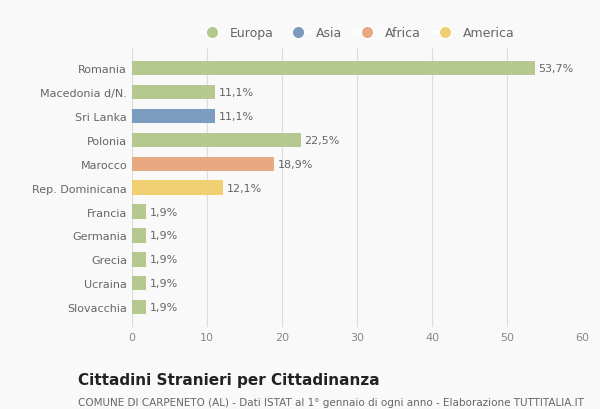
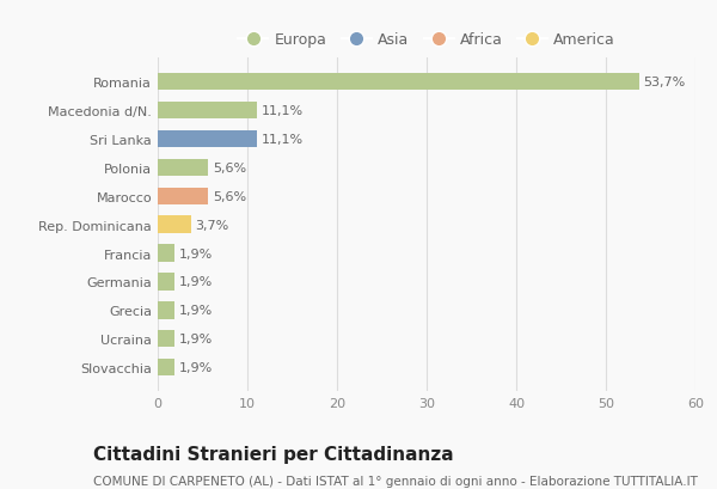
Polonia: 22,5% -> 5,6%
Marocco: 18,9% -> 5,6%
Rep. Dominicana: 12,1% -> 3,7%
